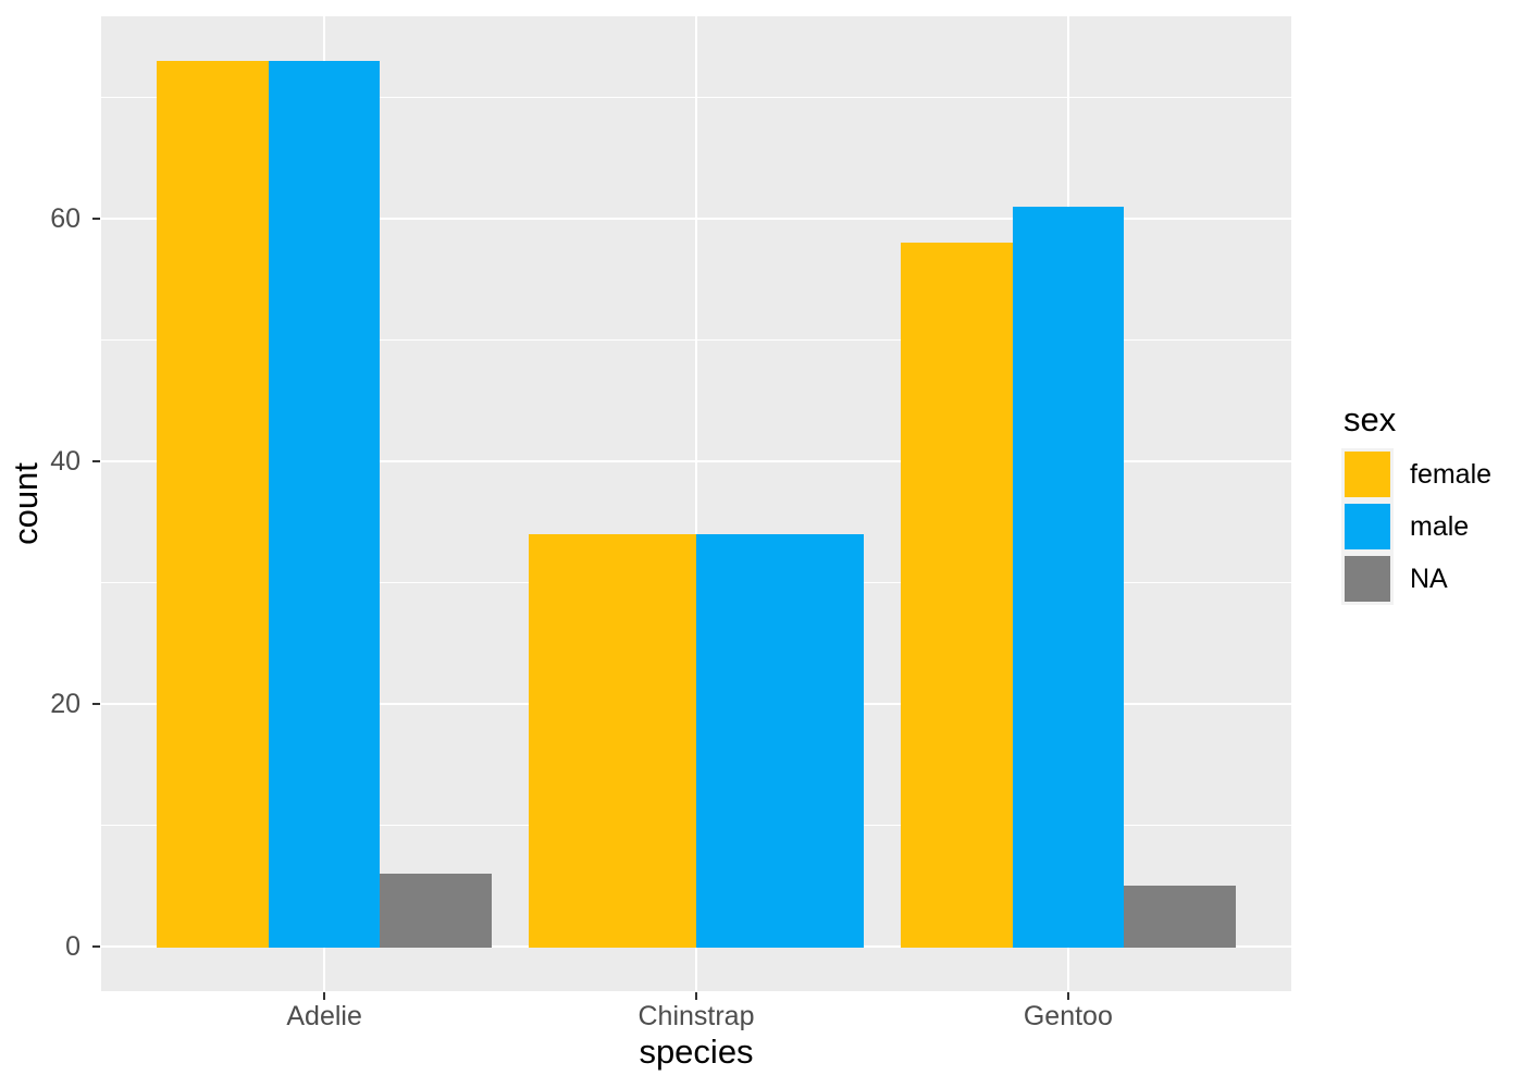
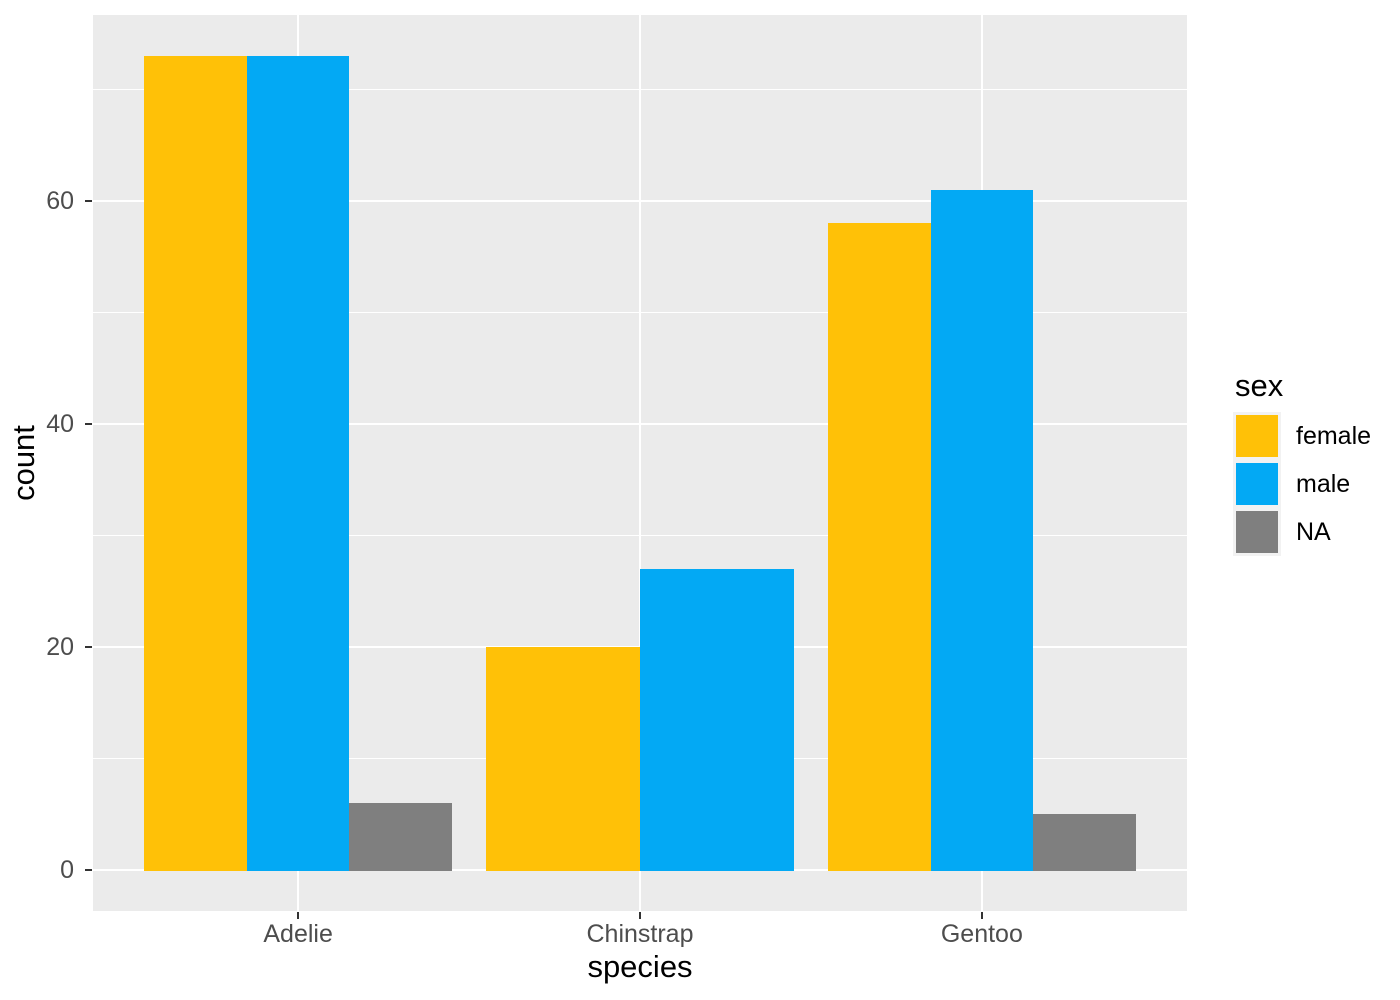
female/Chinstrap: 34 -> 20
male/Chinstrap: 34 -> 27
